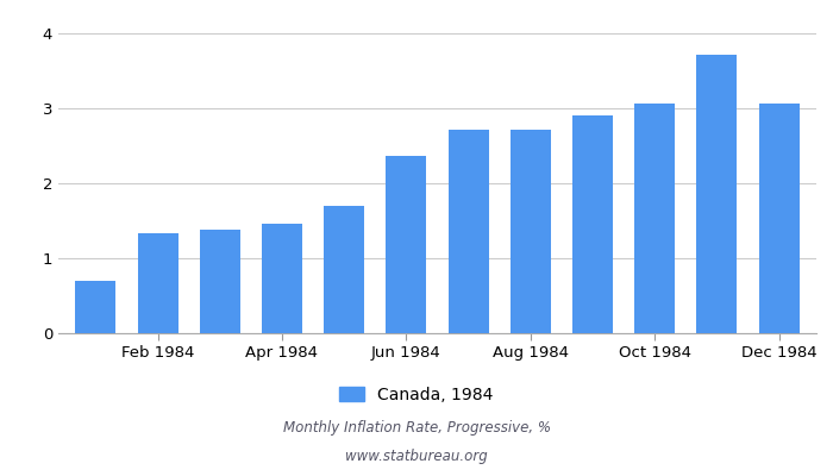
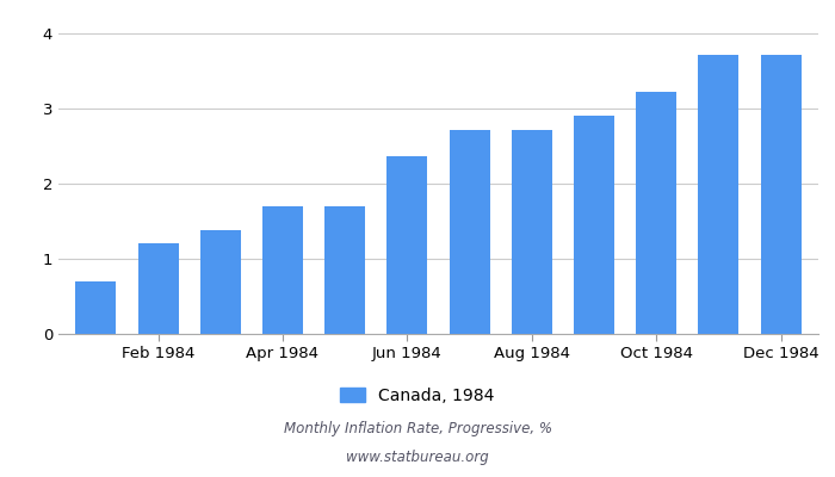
Feb 1984: 1.34 -> 1.20
Apr 1984: 1.46 -> 1.70
Oct 1984: 3.06 -> 3.23
Dec 1984: 3.06 -> 3.72
